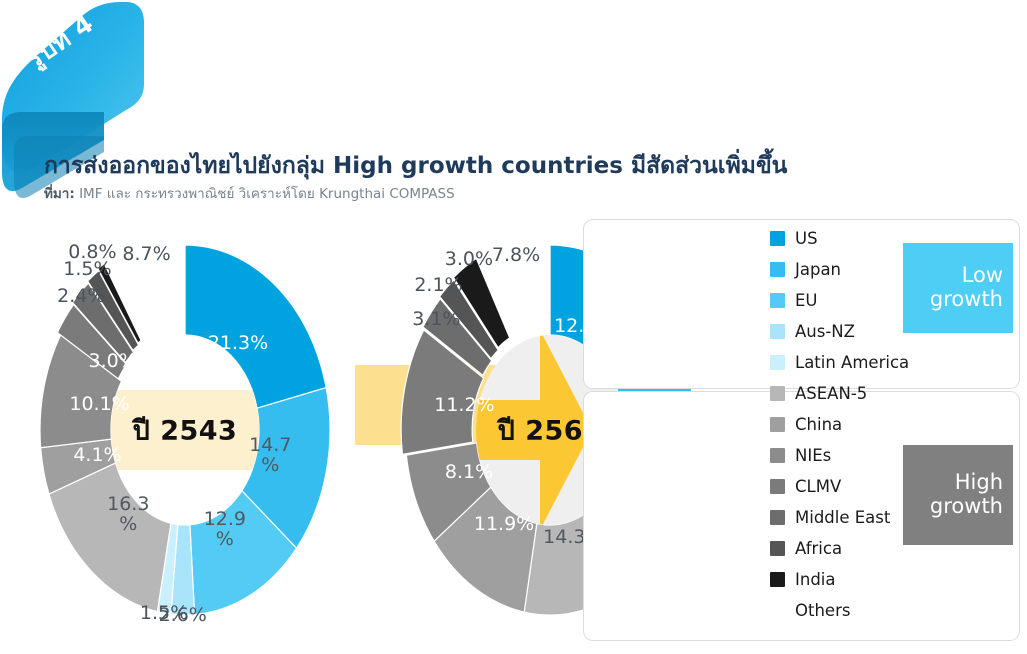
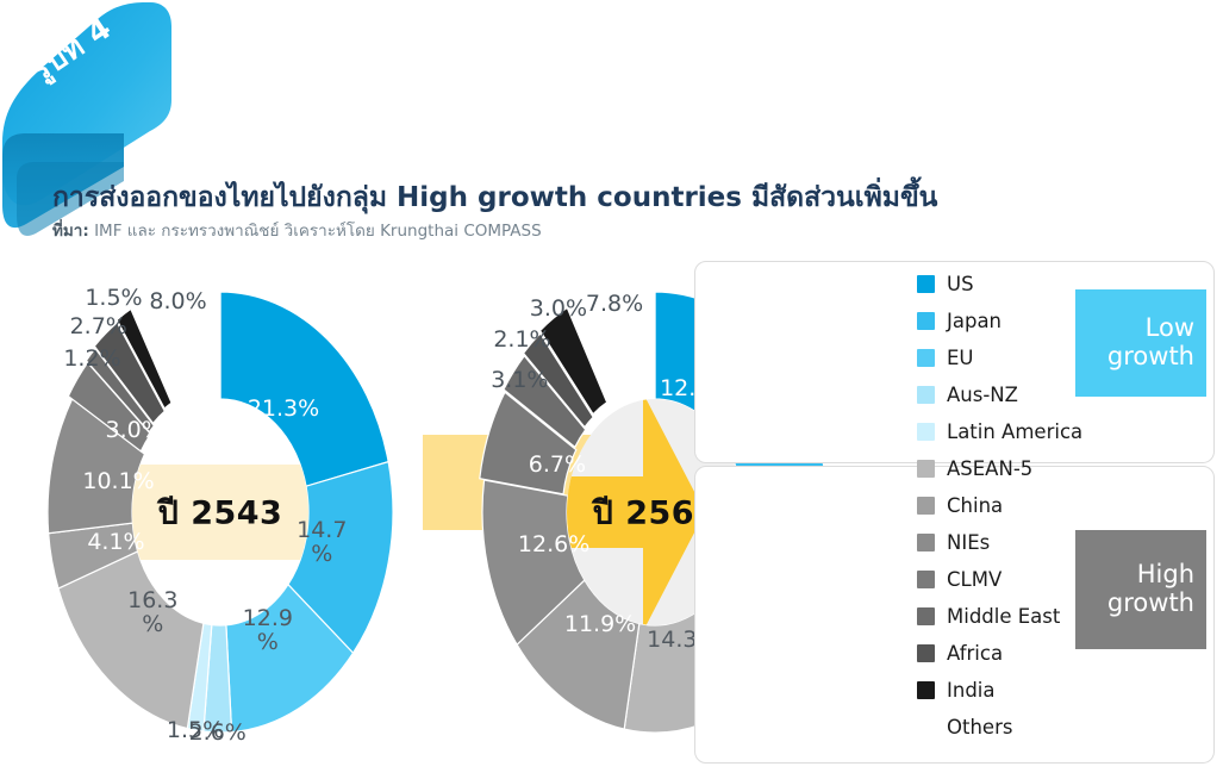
ปี 2562/NIEs: 8.1% -> 12.6%
ปี 2562/CLMV: 11.2% -> 6.7%
ปี 2543/Middle East: 2.4% -> 1.2%
ปี 2543/Africa: 1.5% -> 2.7%
ปี 2543/India: 0.8% -> 1.5%
ปี 2543/Others: 8.7% -> 8.0%
